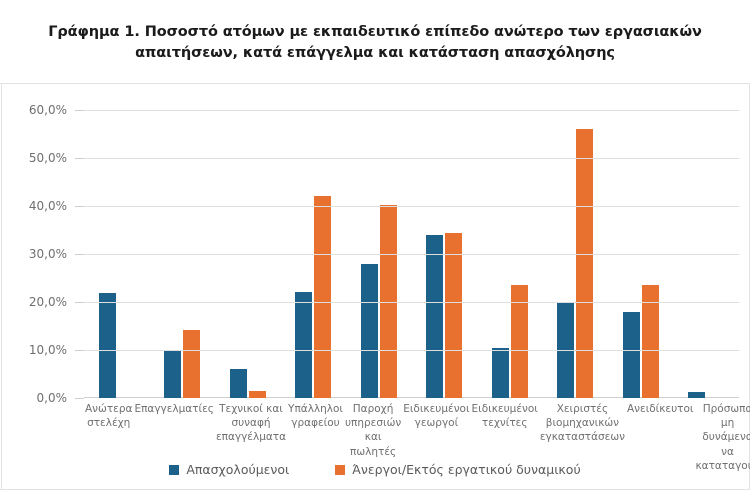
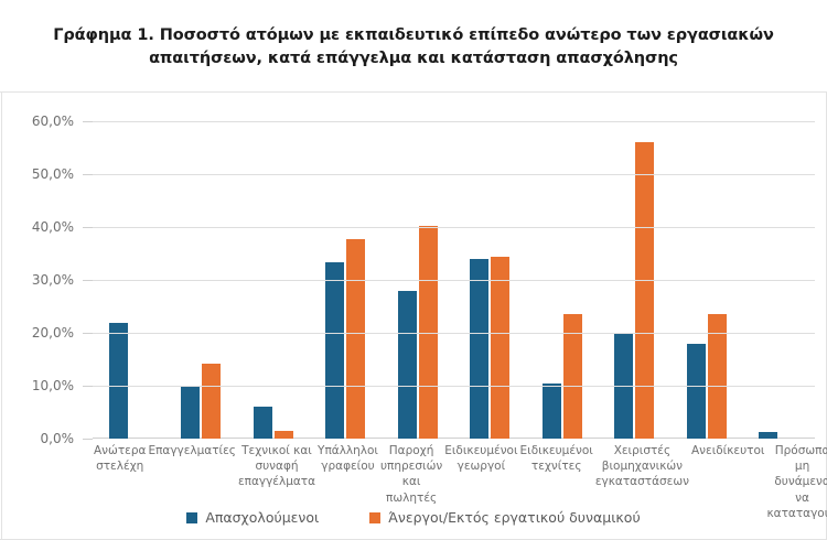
Απασχολούμενοι/Υπάλληλοι γραφείου: 22% -> 33%
Άνεργοι/Εκτός εργατικού δυναμικού/Υπάλληλοι γραφείου: 42% -> 38%
